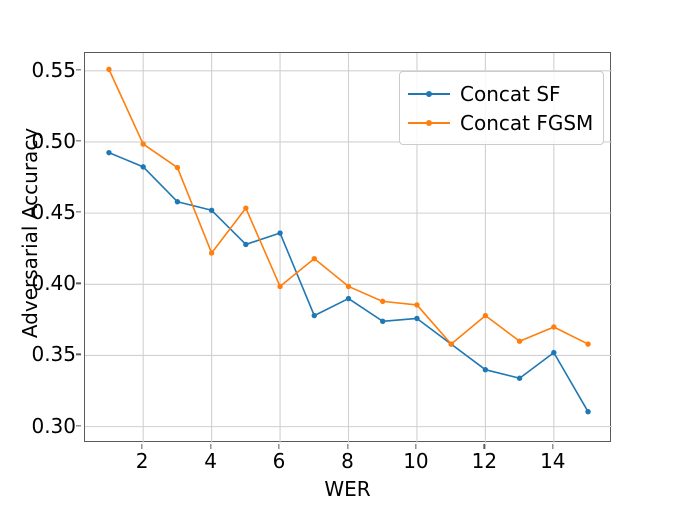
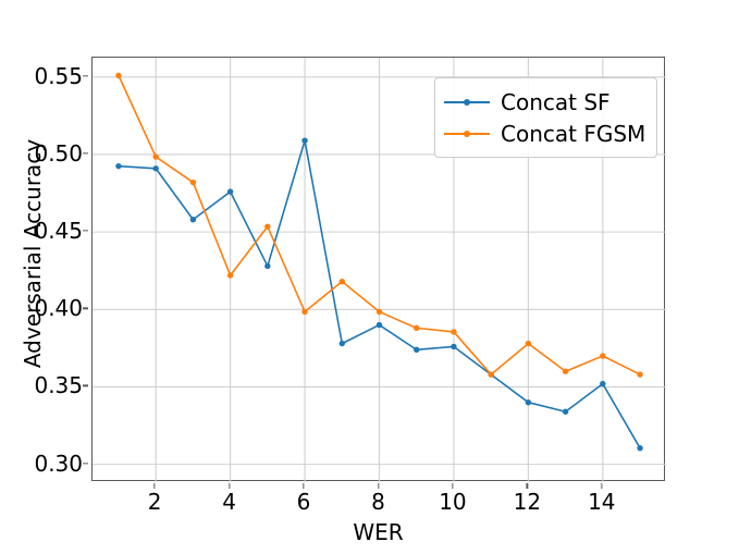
Concat SF/2: 0.482 -> 0.491
Concat SF/4: 0.452 -> 0.476
Concat SF/6: 0.436 -> 0.509
